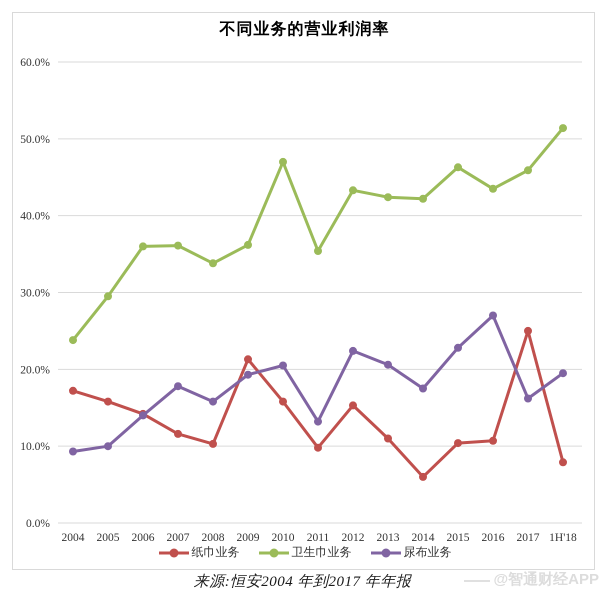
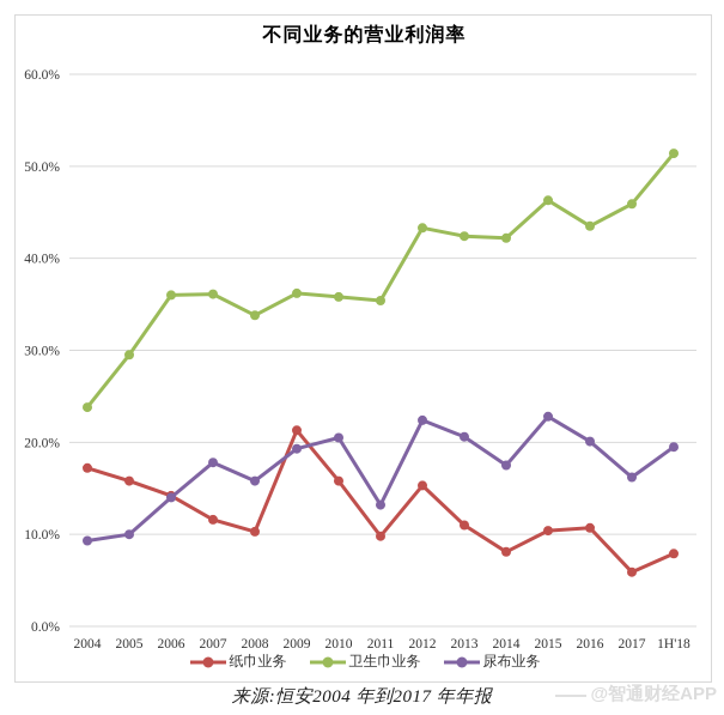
卫生巾业务/2010: 47% -> 36%
纸巾业务/2014: 6% -> 8%
尿布业务/2016: 27% -> 20%
纸巾业务/2017: 25% -> 6%
